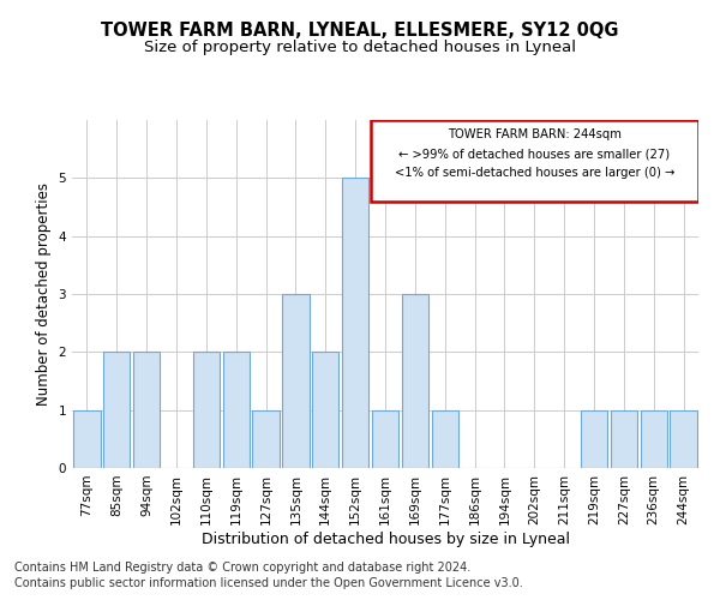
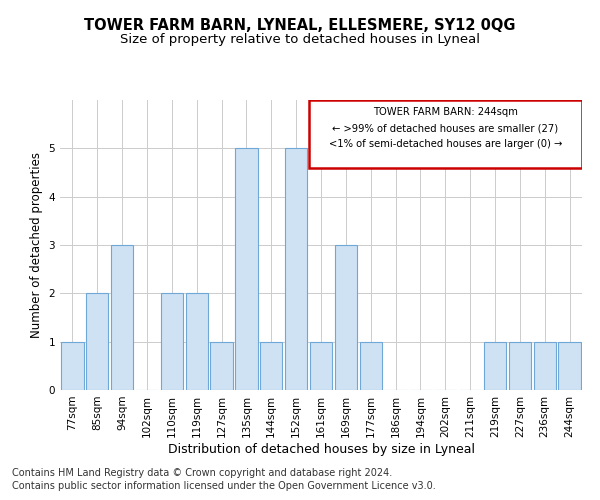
94sqm: 2 -> 3
135sqm: 3 -> 5
144sqm: 2 -> 1
